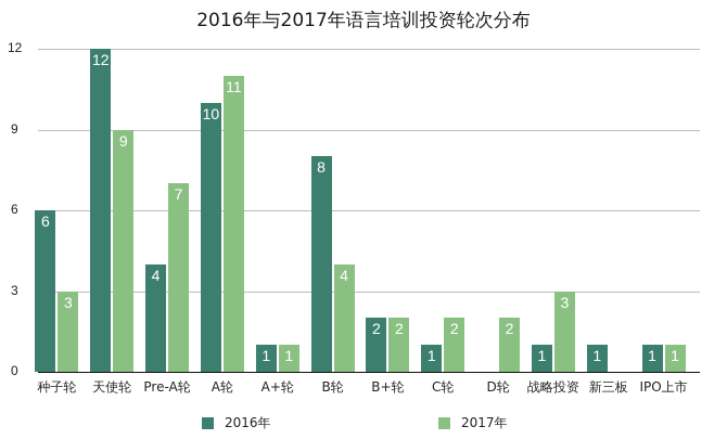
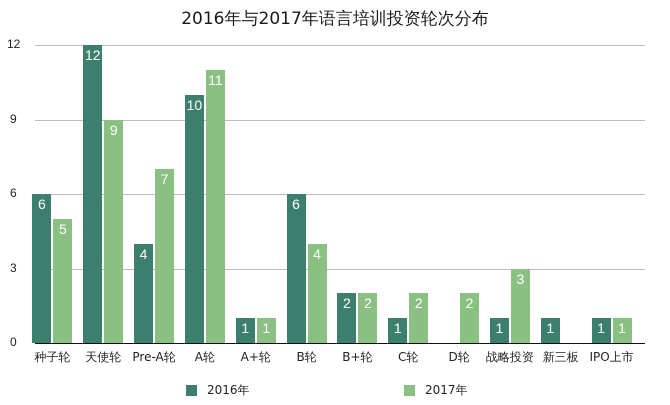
2017年/种子轮: 3 -> 5
2016年/B轮: 8 -> 6
